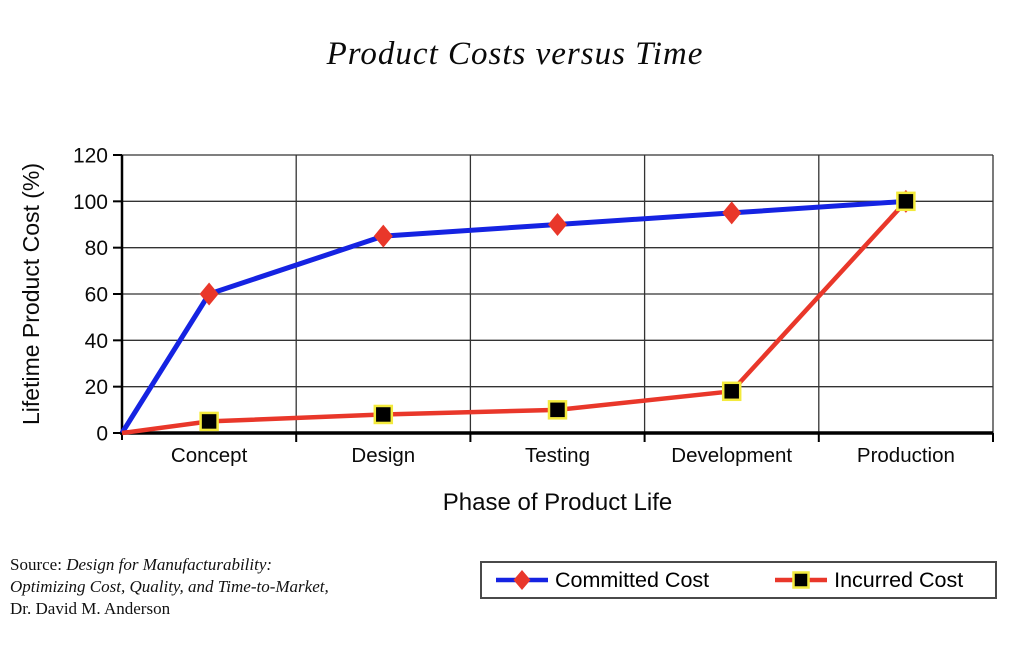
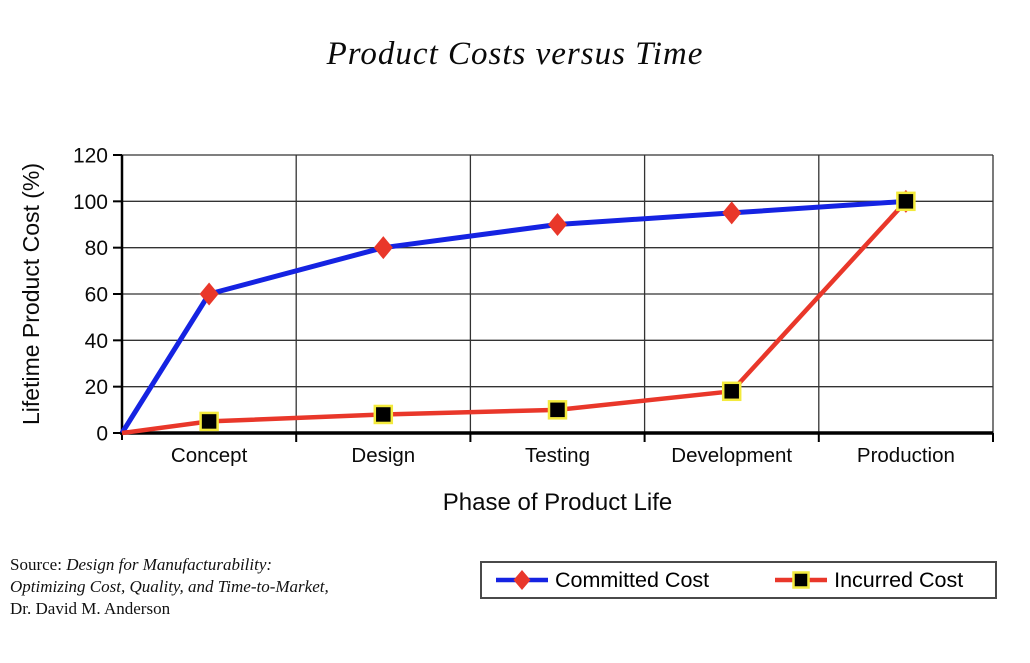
Committed Cost/Design: 85 -> 80
